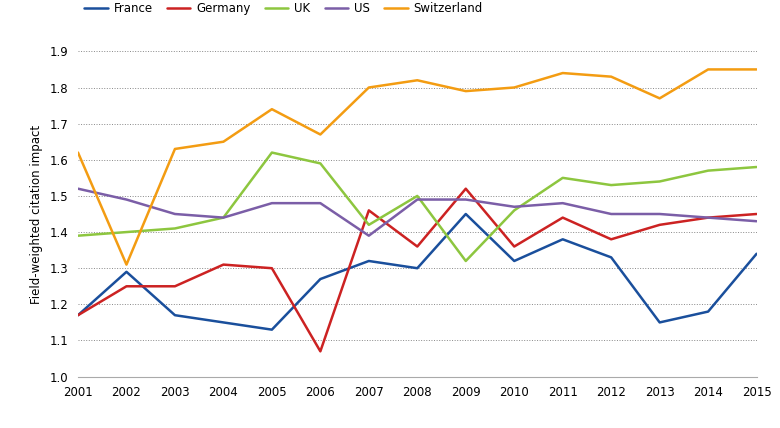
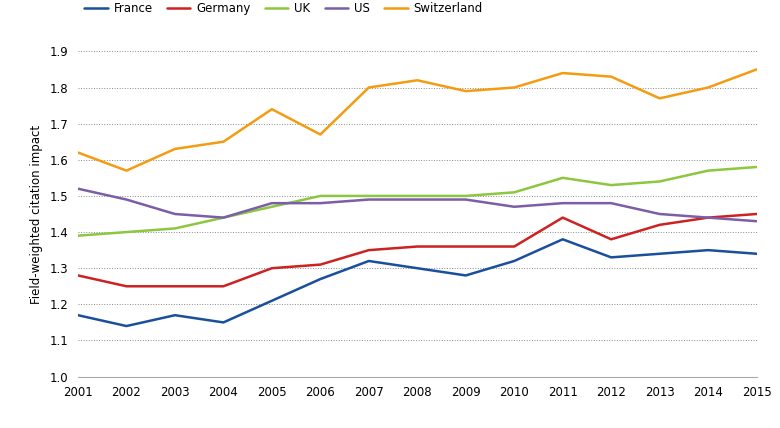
Germany/2001: 1.17 -> 1.28
France/2002: 1.29 -> 1.14
Switzerland/2002: 1.31 -> 1.57
Germany/2004: 1.31 -> 1.25
France/2005: 1.13 -> 1.21
UK/2005: 1.62 -> 1.47
Germany/2006: 1.07 -> 1.31
UK/2006: 1.59 -> 1.50
Germany/2007: 1.46 -> 1.35
UK/2007: 1.42 -> 1.50
US/2007: 1.39 -> 1.49
France/2009: 1.45 -> 1.28
Germany/2009: 1.52 -> 1.36
UK/2009: 1.32 -> 1.50
UK/2010: 1.46 -> 1.51
US/2012: 1.45 -> 1.48
France/2013: 1.15 -> 1.34
France/2014: 1.18 -> 1.35
Switzerland/2014: 1.85 -> 1.80
